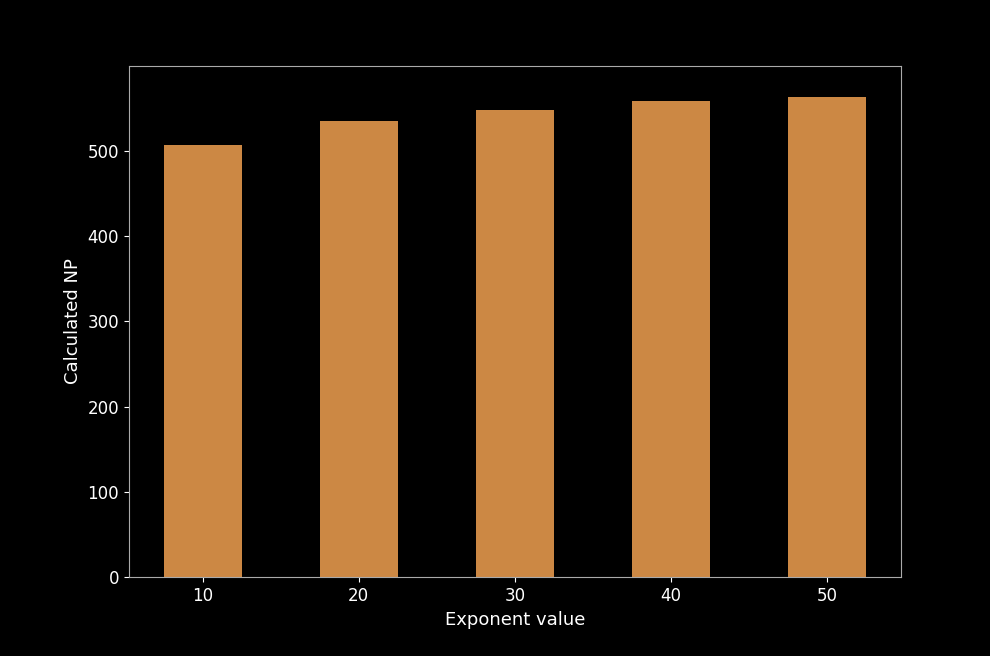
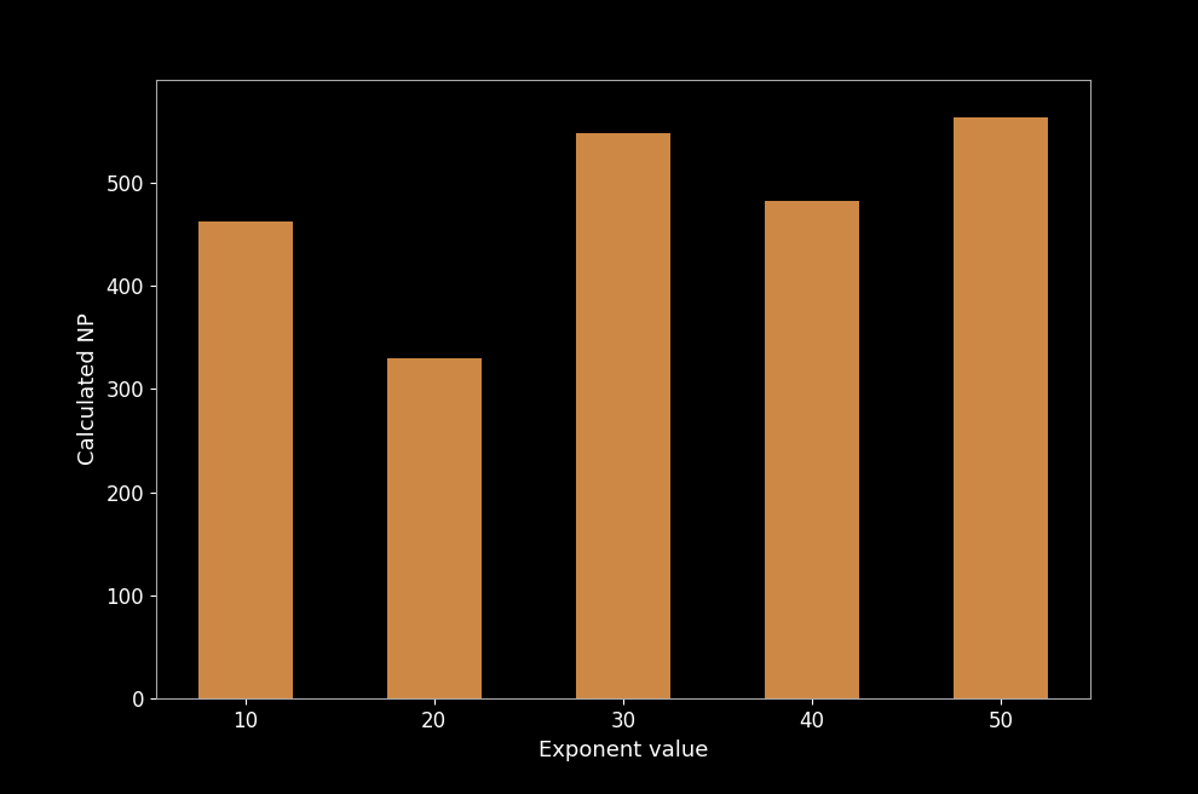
10: 507 -> 462
20: 535 -> 330
40: 558 -> 482
